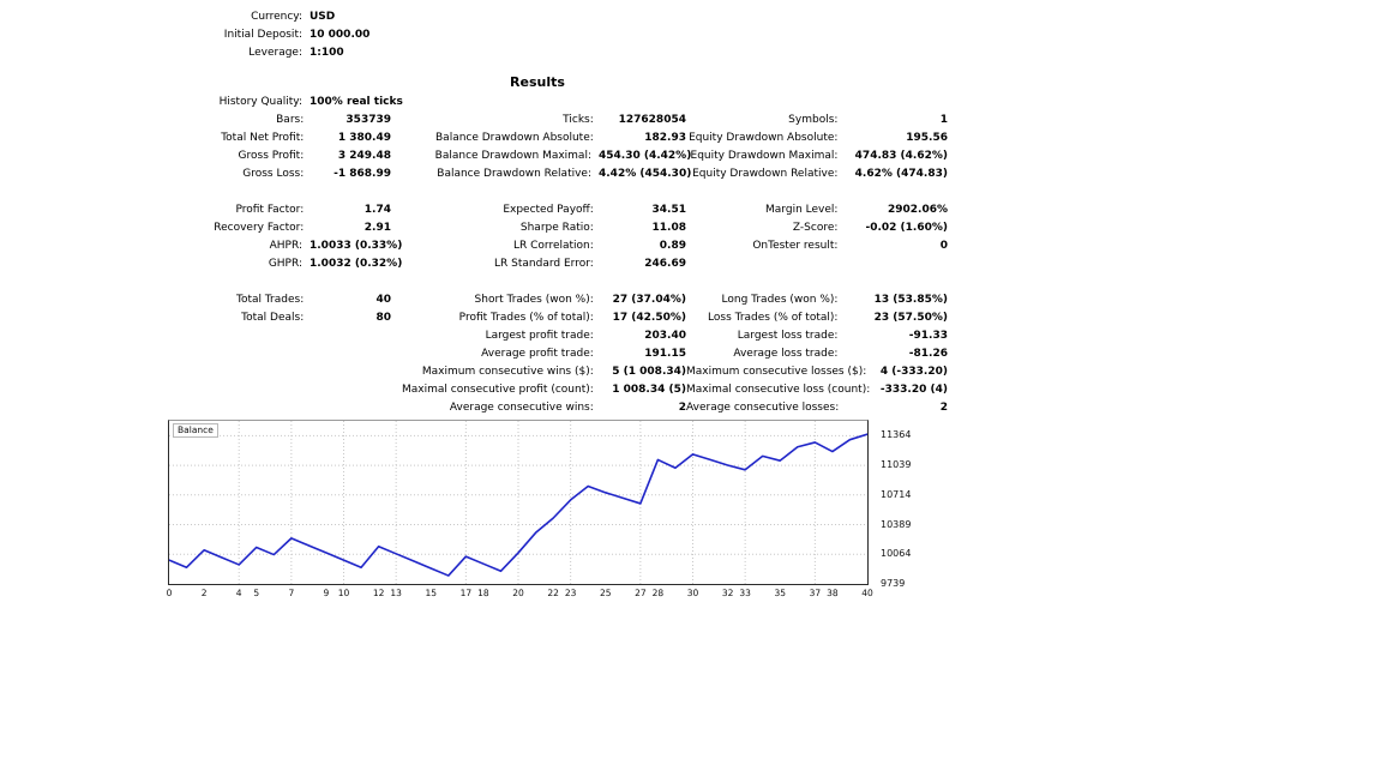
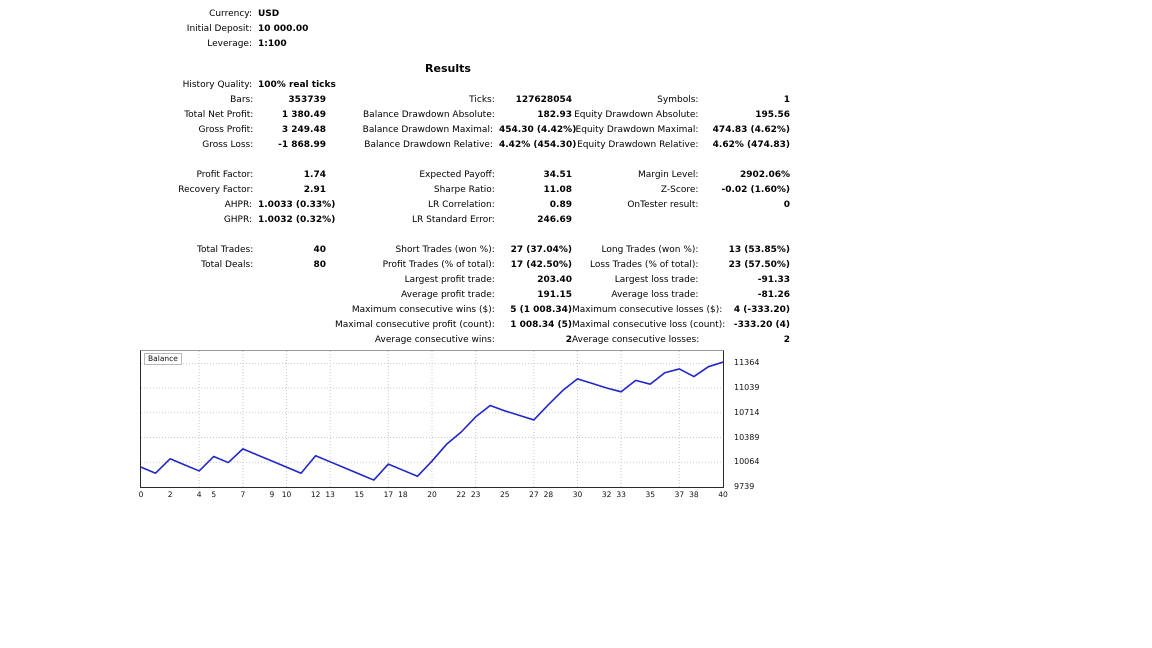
28: 11100 -> 10800
